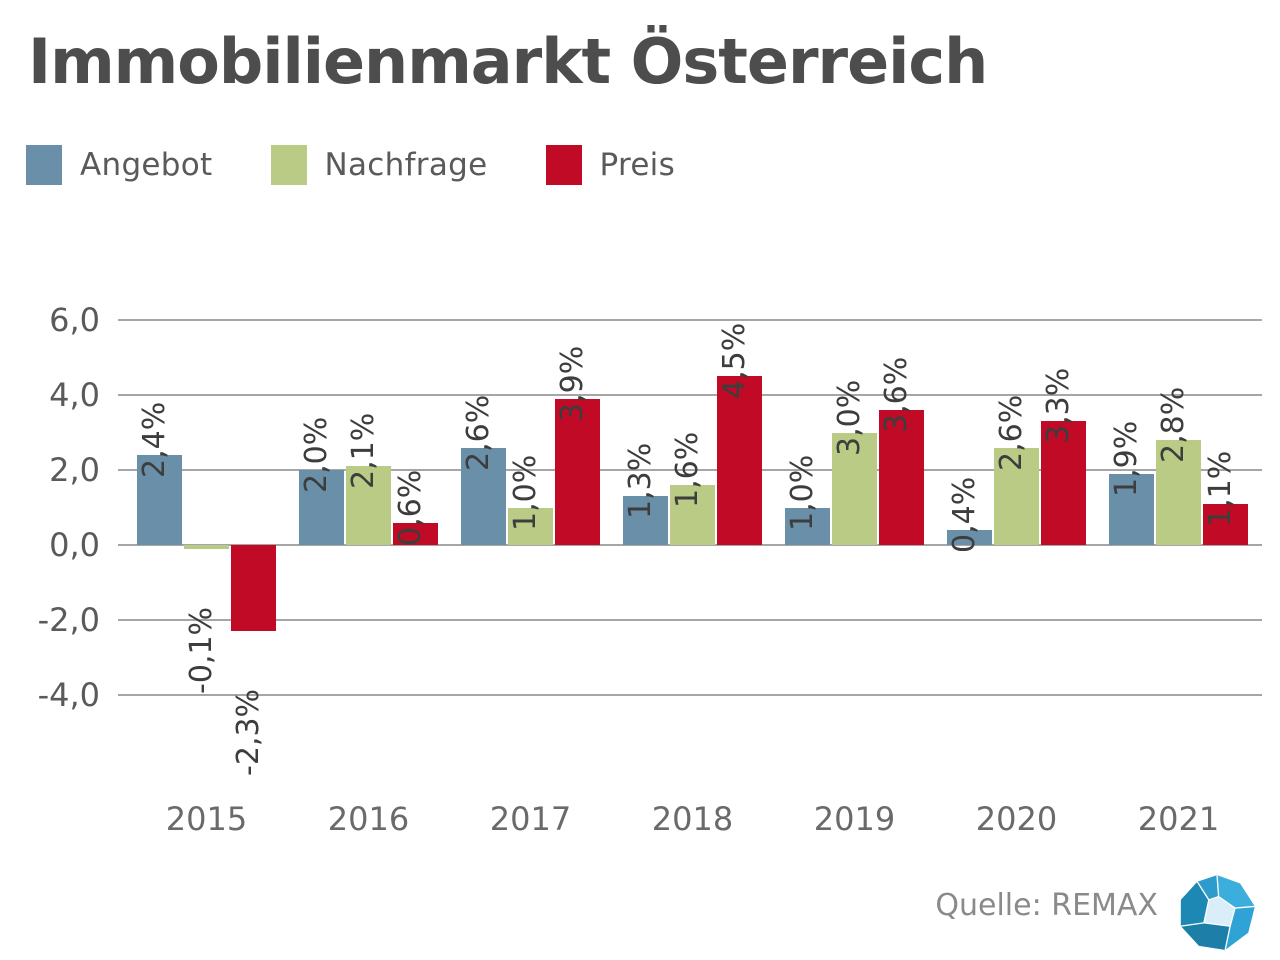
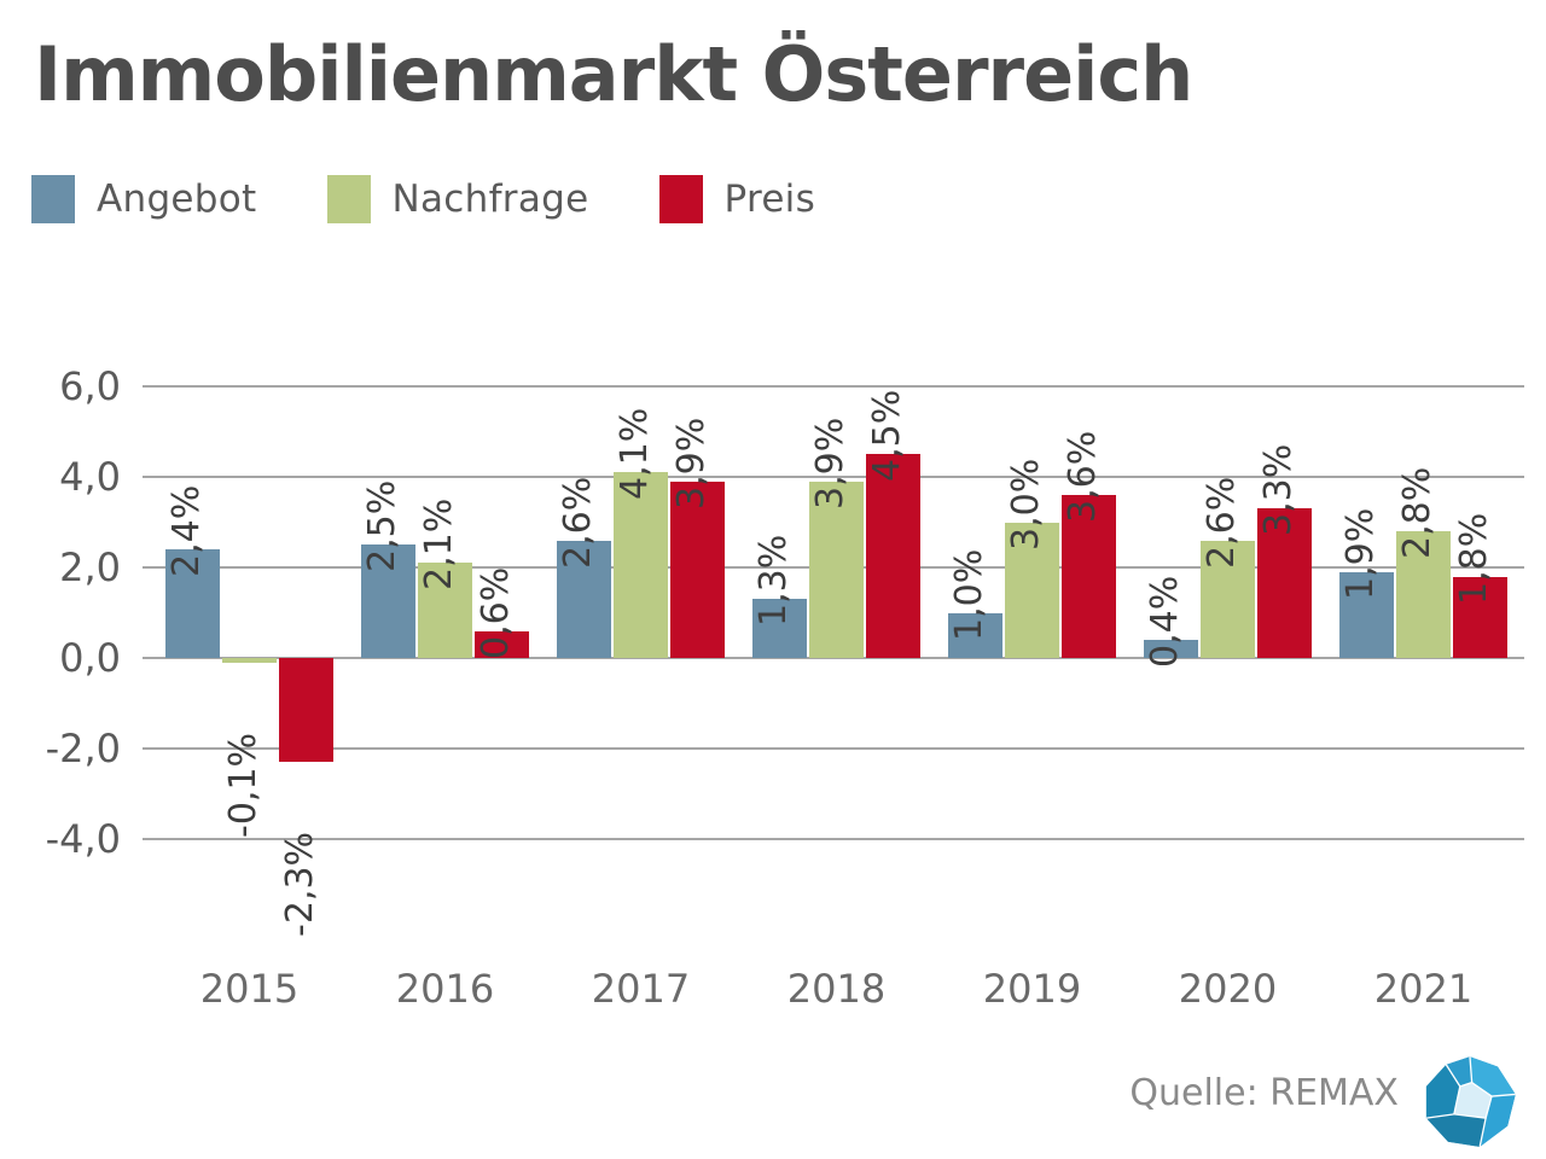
Angebot/2016: 2,0% -> 2,5%
Nachfrage/2017: 1,0% -> 4,1%
Nachfrage/2018: 1,6% -> 3,9%
Preis/2021: 1,1% -> 1,8%
